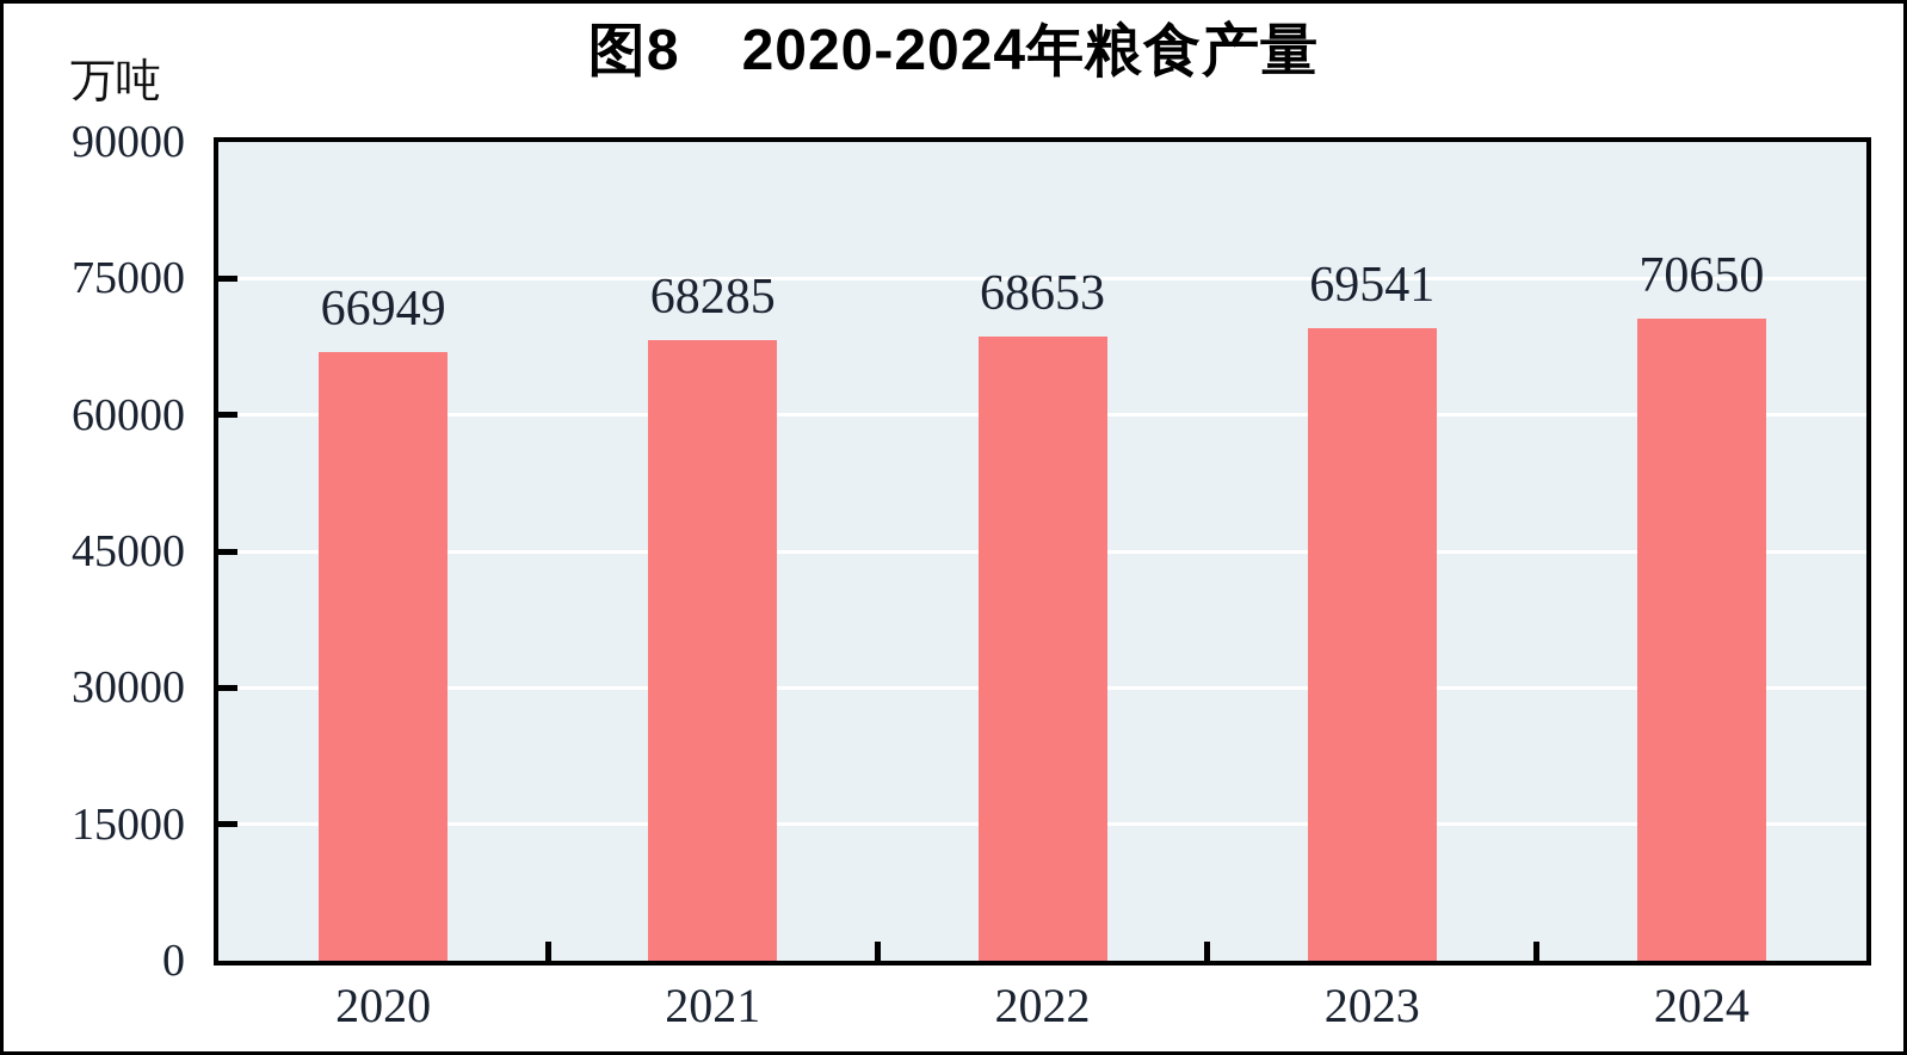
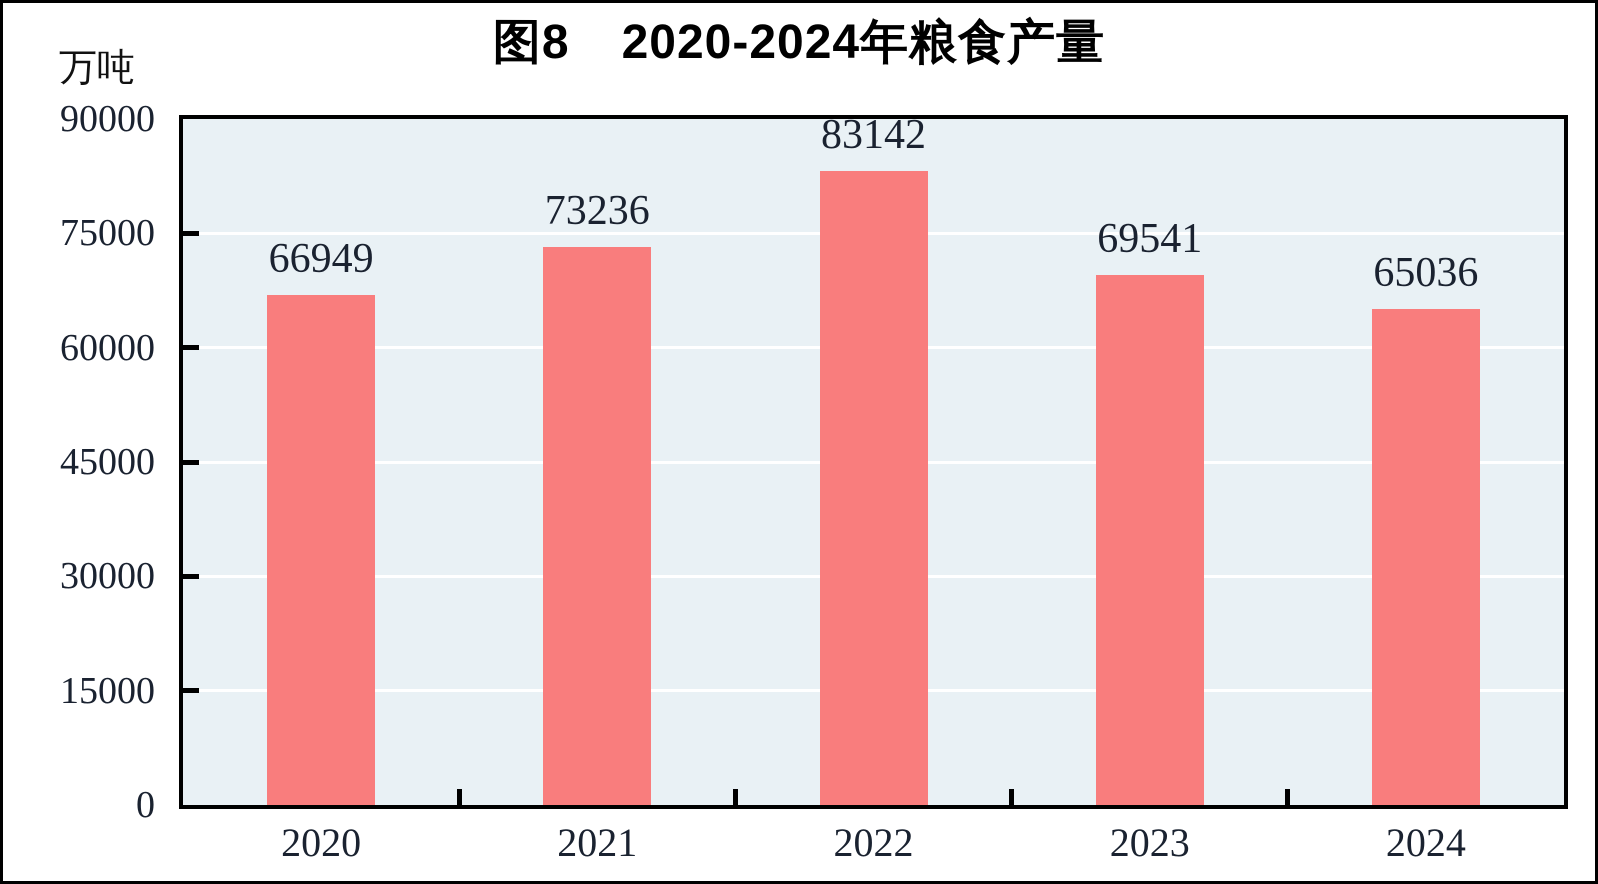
2021: 68285 -> 73236
2022: 68653 -> 83142
2024: 70650 -> 65036
